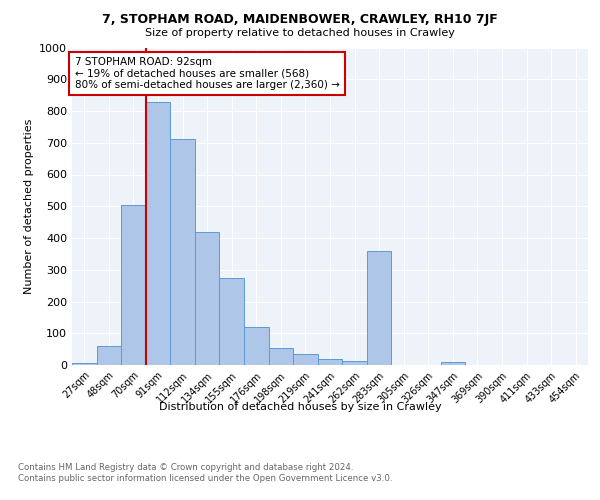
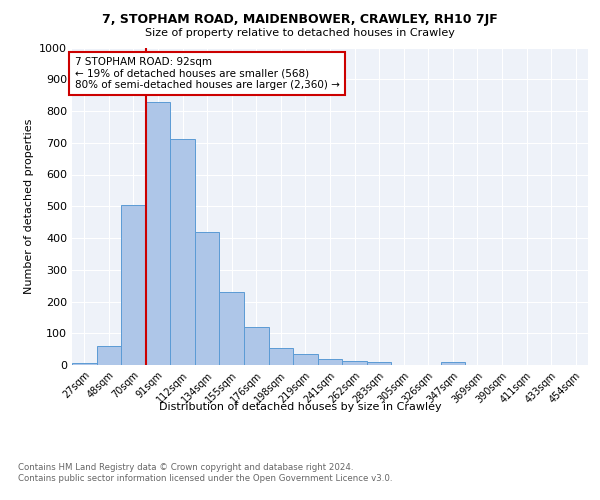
155sqm: 275 -> 230
283sqm: 360 -> 10
